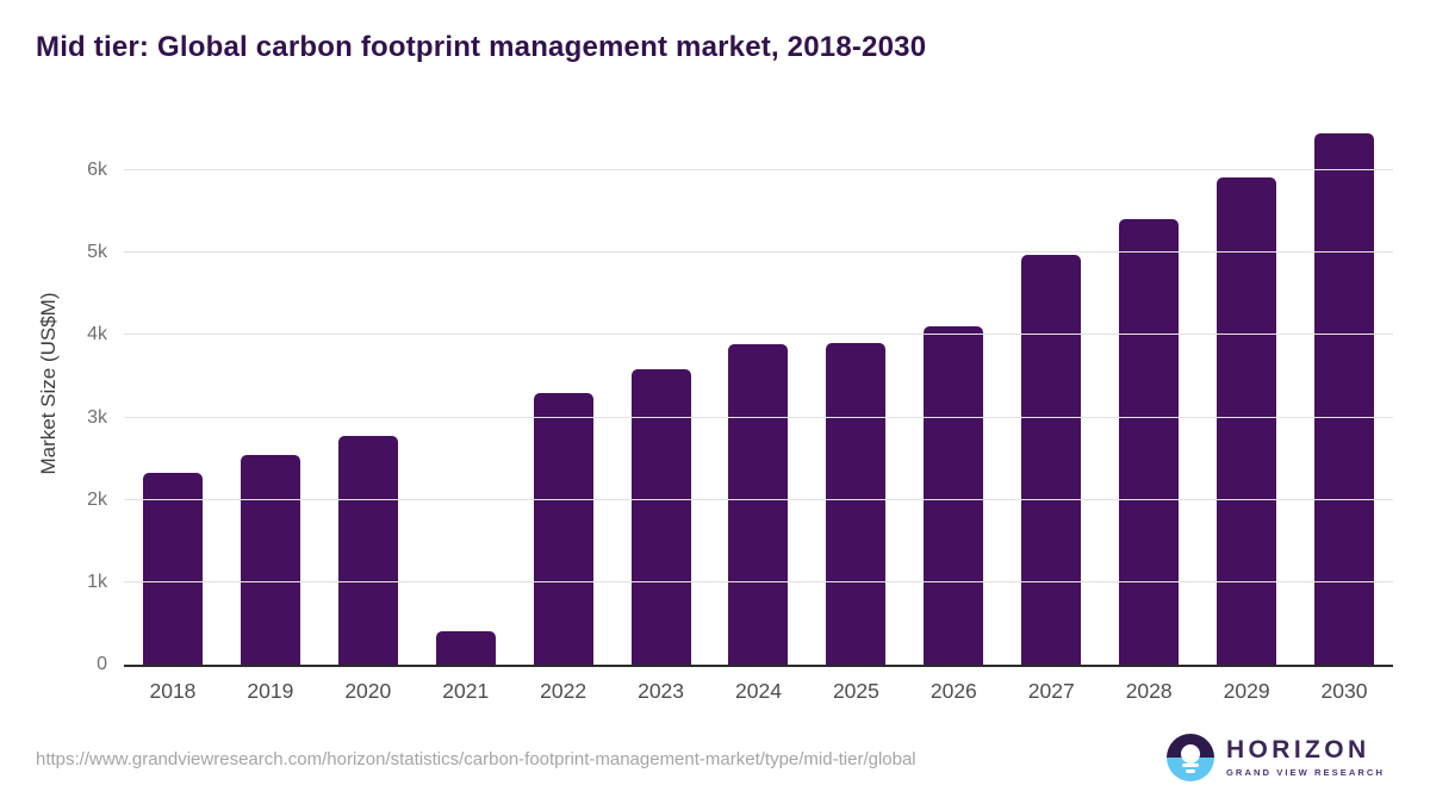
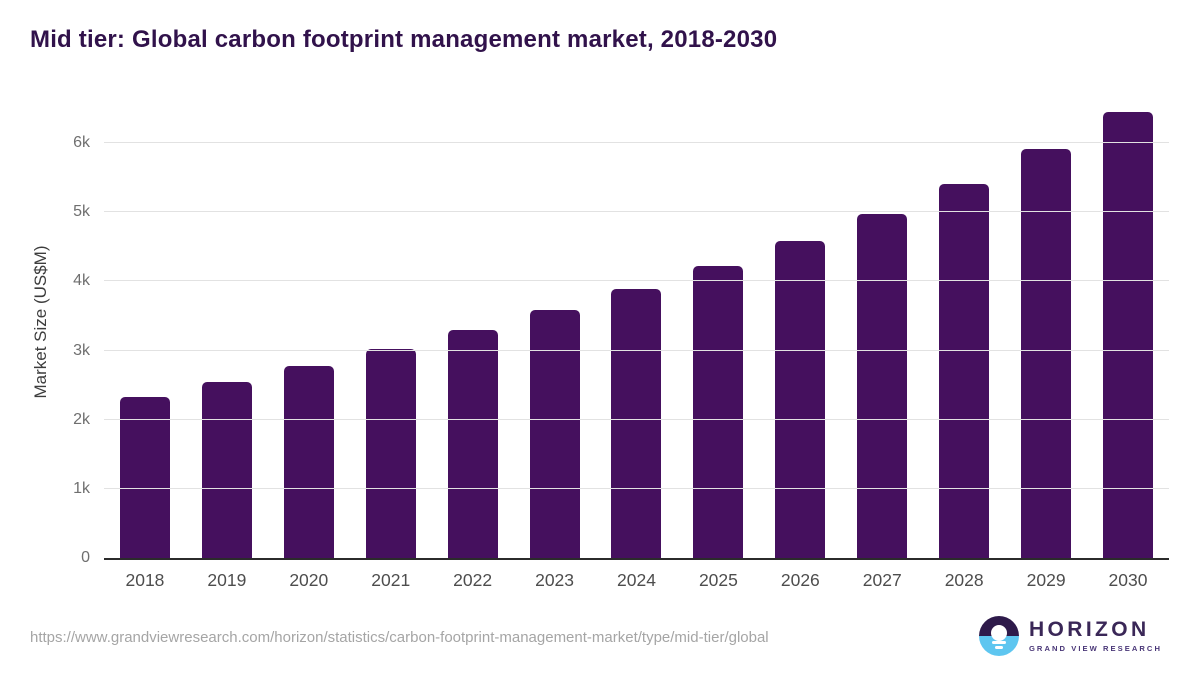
2021: 0.4k -> 3.0k
2025: 3.9k -> 4.2k
2026: 4.1k -> 4.6k
